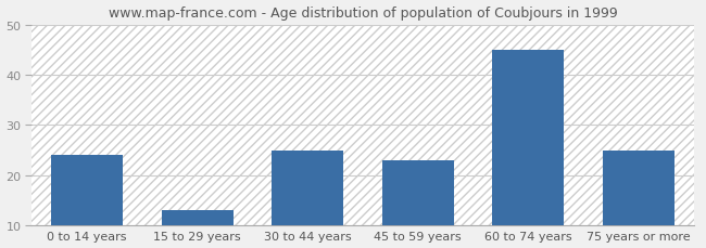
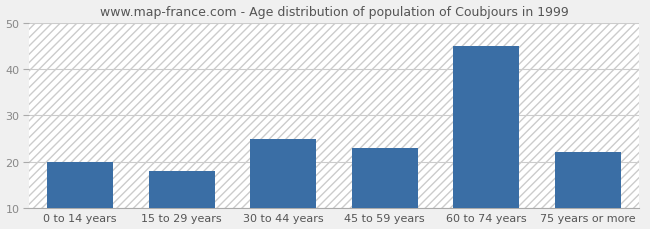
0 to 14 years: 24 -> 20
15 to 29 years: 13 -> 18
75 years or more: 25 -> 22
